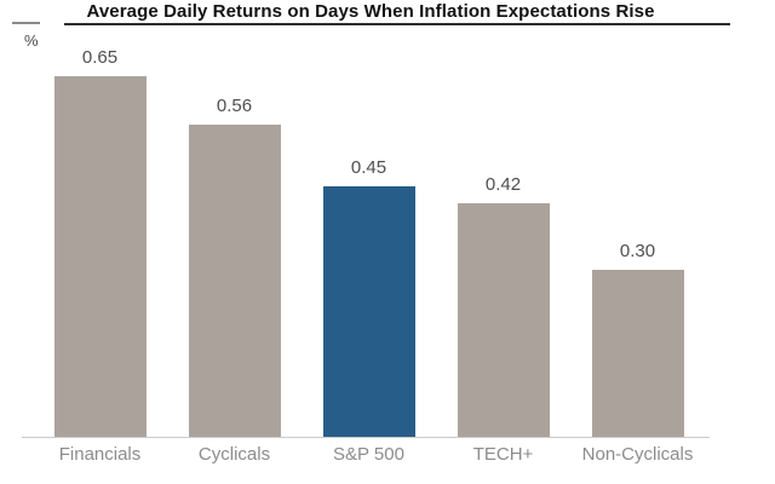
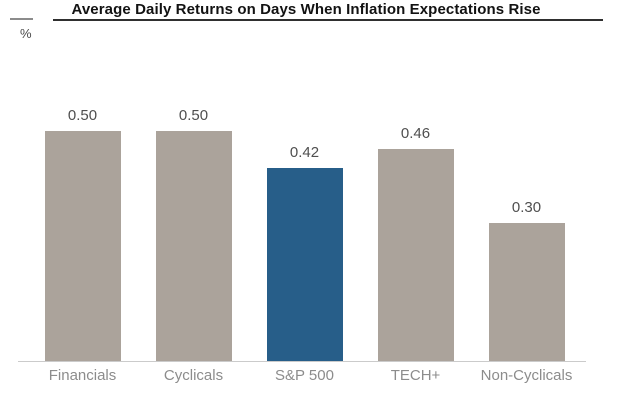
Financials: 0.65 -> 0.50
Cyclicals: 0.56 -> 0.50
S&P 500: 0.45 -> 0.42
TECH+: 0.42 -> 0.46
